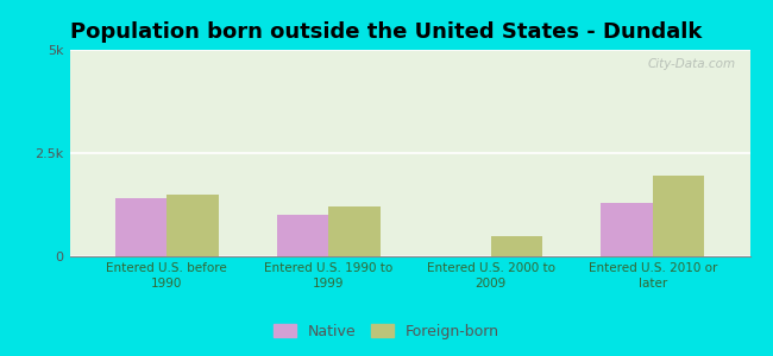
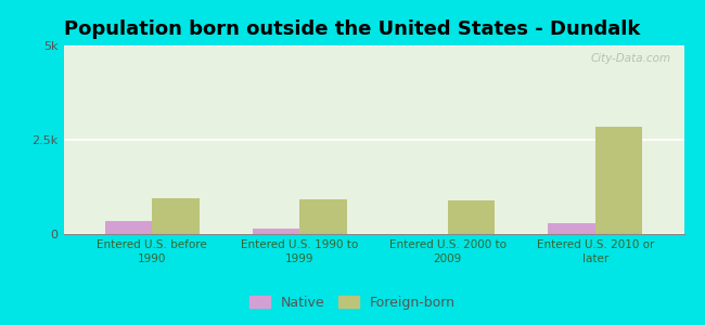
Native/Entered U.S. before 1990: 1.40k -> 0.35k
Foreign-born/Entered U.S. before 1990: 1.50k -> 0.95k
Native/Entered U.S. 1990 to 1999: 1.00k -> 0.15k
Foreign-born/Entered U.S. 1990 to 1999: 1.20k -> 0.92k
Foreign-born/Entered U.S. 2000 to 2009: 0.50k -> 0.88k
Native/Entered U.S. 2010 or later: 1.30k -> 0.28k
Foreign-born/Entered U.S. 2010 or later: 1.95k -> 2.85k
